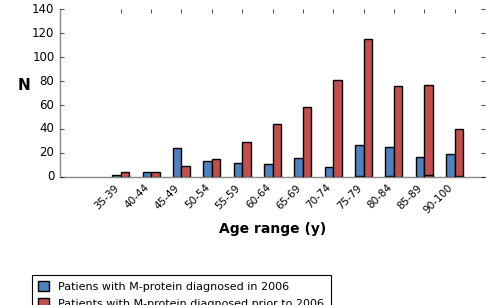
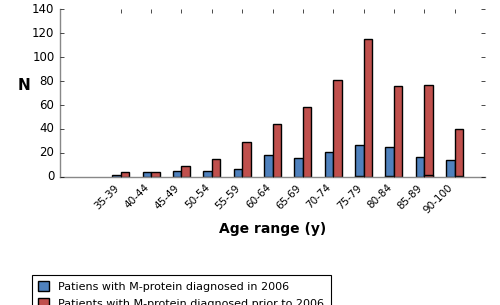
Patiens with M-protein diagnosed in 2006/45-49: 24 -> 5
Patiens with M-protein diagnosed in 2006/50-54: 13 -> 5
Patiens with M-protein diagnosed in 2006/55-59: 12 -> 7
Patiens with M-protein diagnosed in 2006/60-64: 11 -> 18
Patiens with M-protein diagnosed in 2006/70-74: 8 -> 21
Patiens with M-protein diagnosed in 2006/90-100: 19 -> 14
